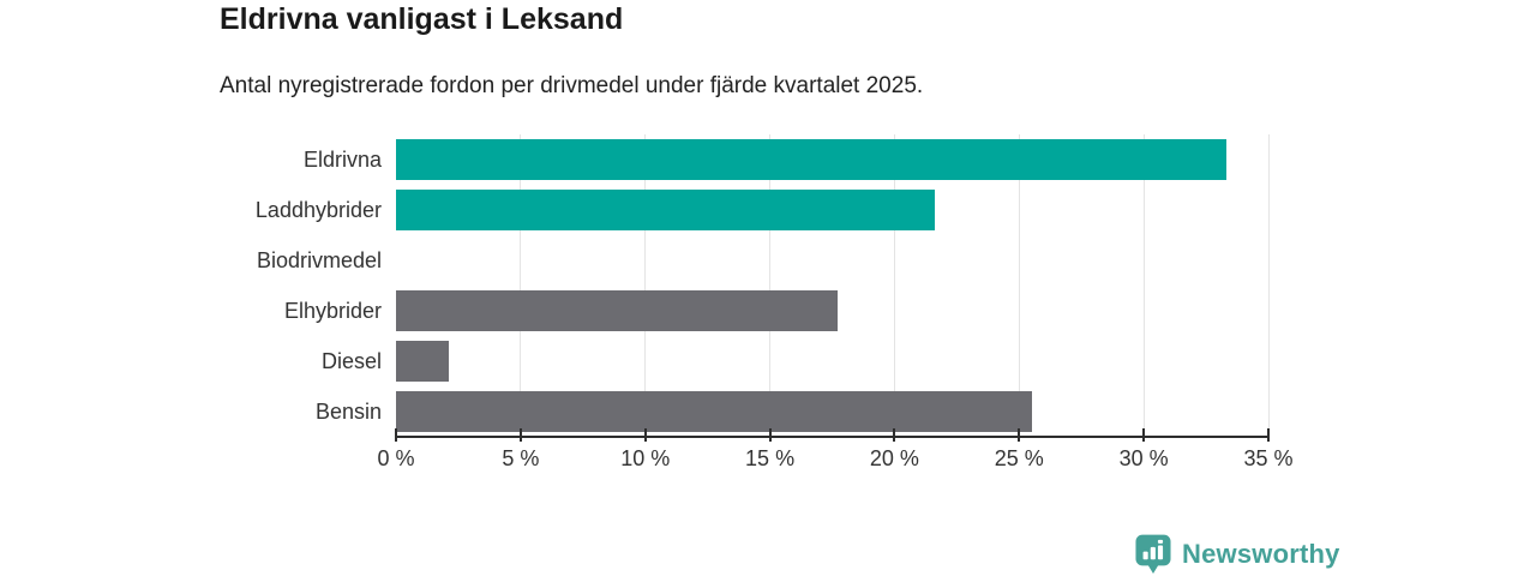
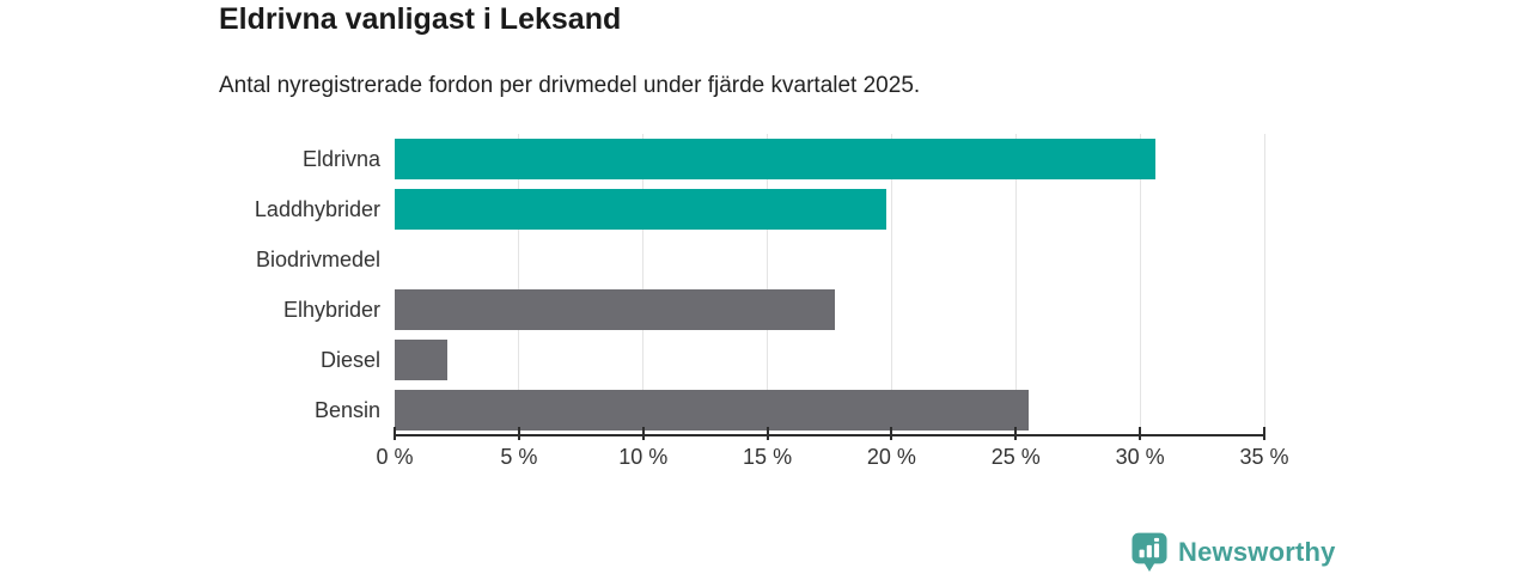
Eldrivna: 33.3% -> 30.6%
Laddhybrider: 21.6% -> 19.8%
